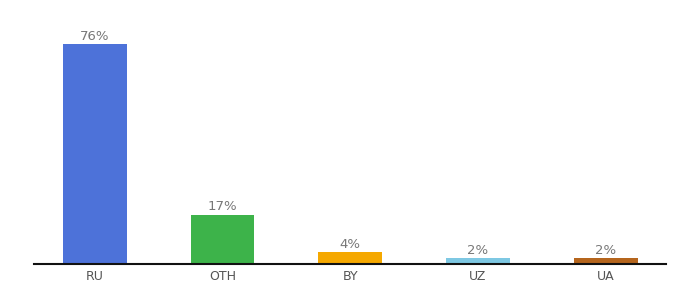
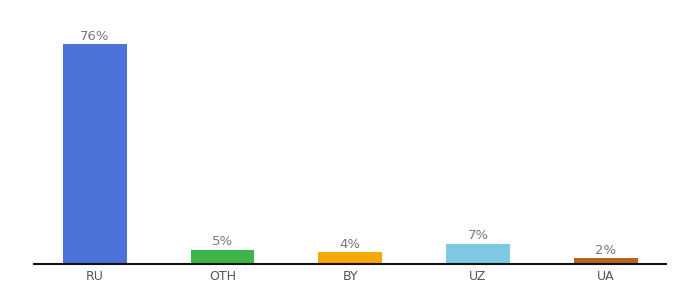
OTH: 17% -> 5%
UZ: 2% -> 7%
